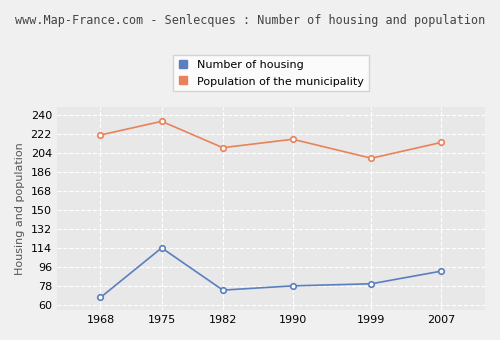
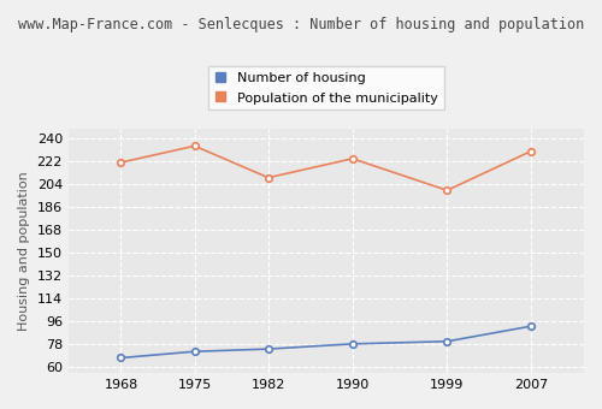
Number of housing/1975: 114 -> 72
Population of the municipality/1990: 217 -> 224
Population of the municipality/2007: 214 -> 230
